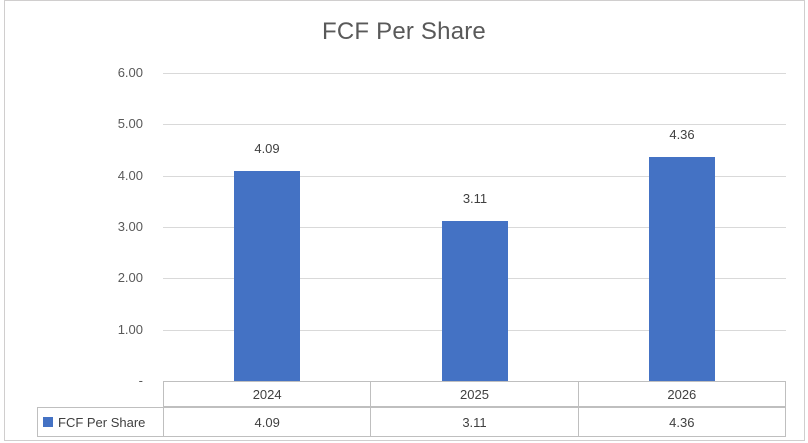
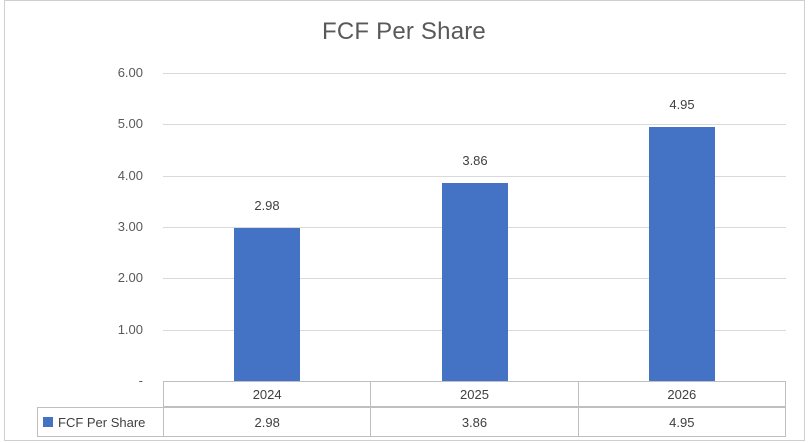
2024: 4.09 -> 2.98
2025: 3.11 -> 3.86
2026: 4.36 -> 4.95
